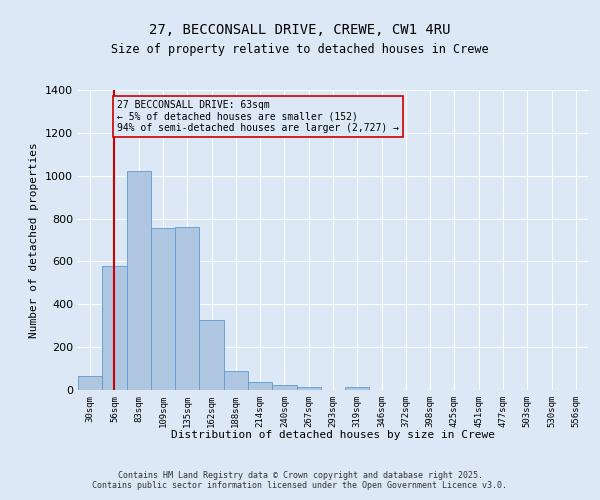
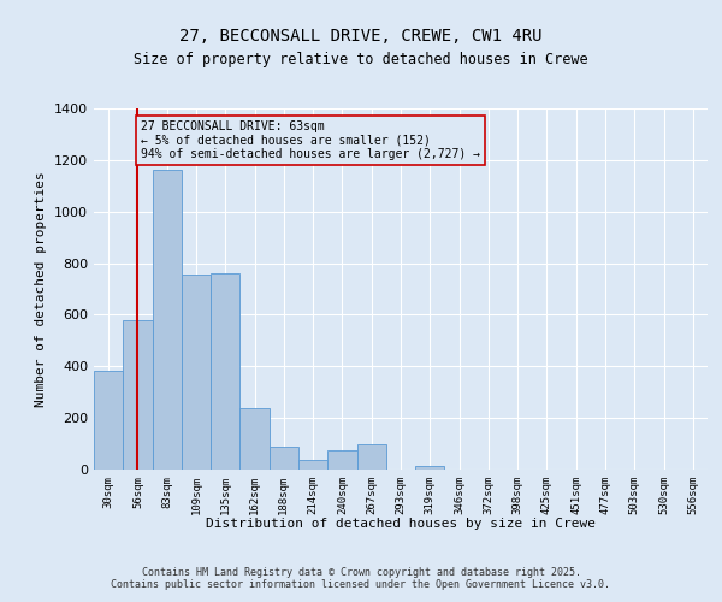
30sqm: 65 -> 385
83sqm: 1020 -> 1160
162sqm: 325 -> 240
240sqm: 25 -> 75
267sqm: 14 -> 100
